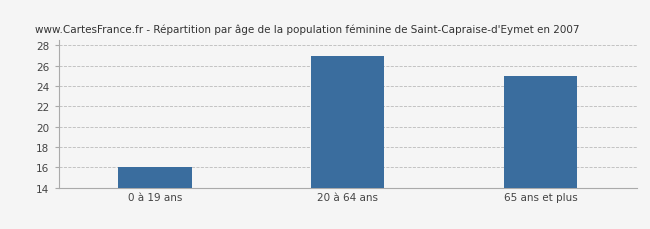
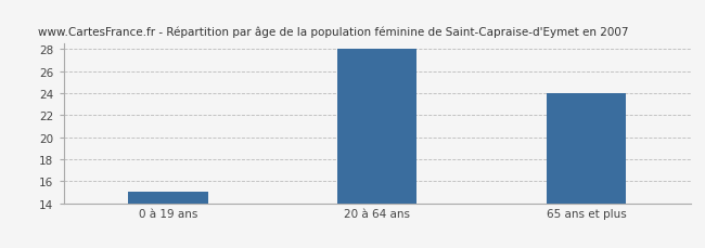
0 à 19 ans: 16 -> 15
20 à 64 ans: 27 -> 28
65 ans et plus: 25 -> 24
